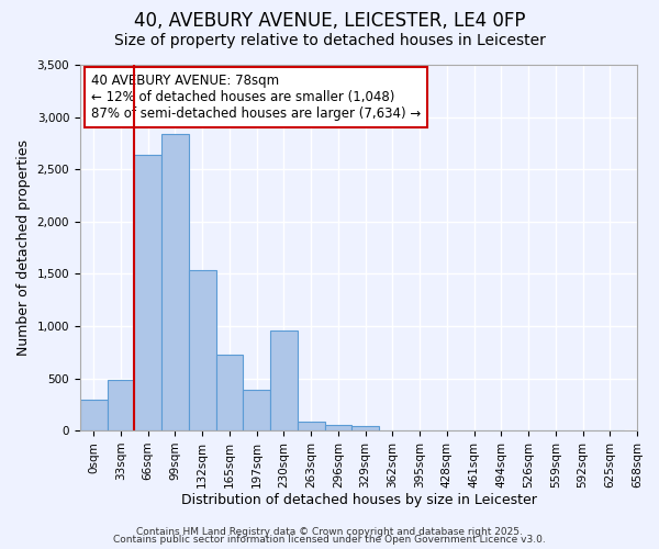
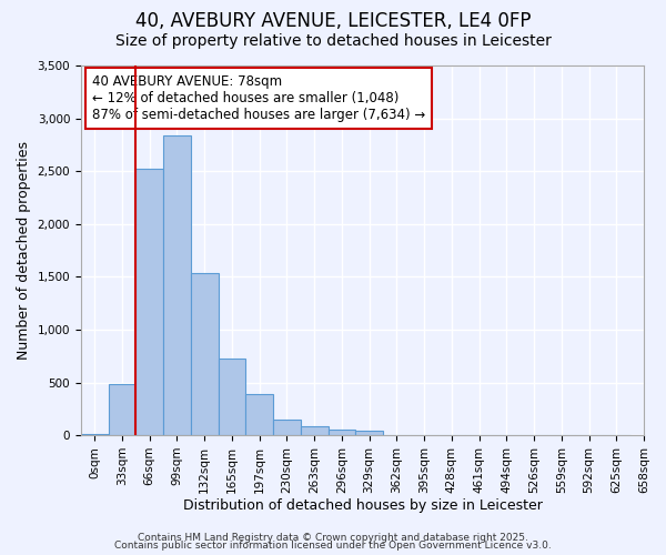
0sqm: 300 -> 10
66sqm: 2,640 -> 2,520
230sqm: 960 -> 150
